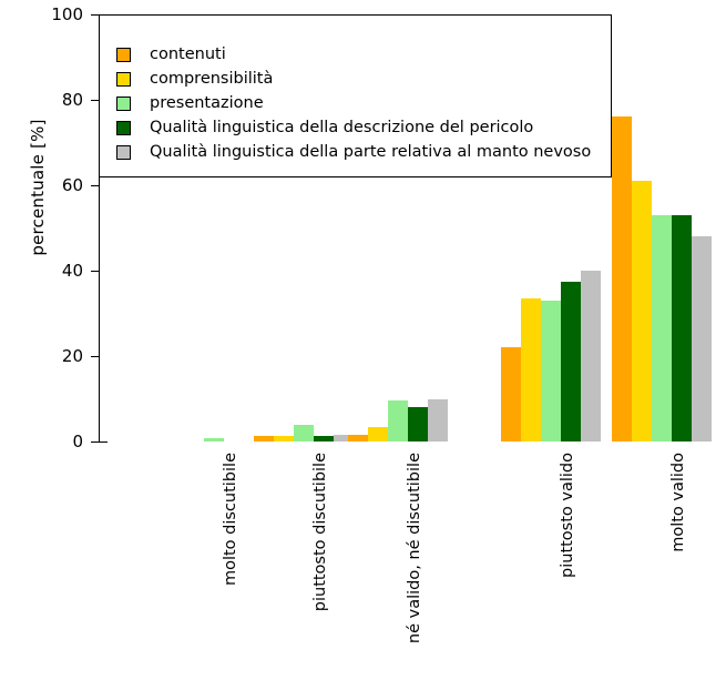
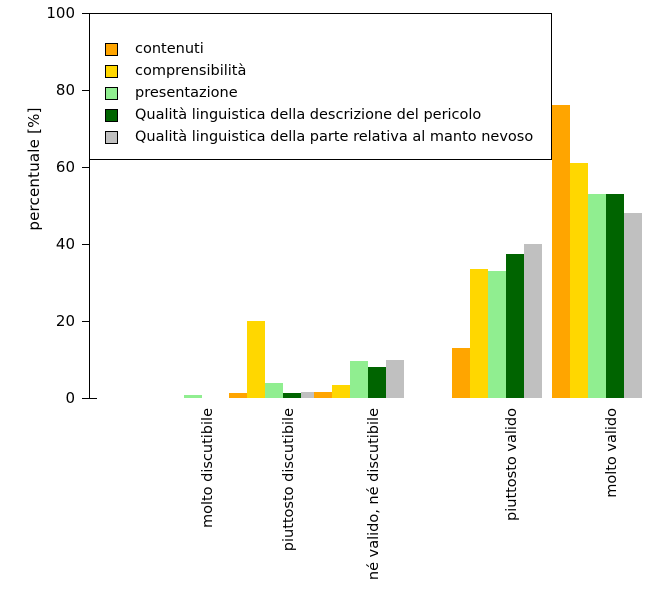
comprensibilità/piuttosto discutibile: 1 -> 20
contenuti/piuttosto valido: 22 -> 13
